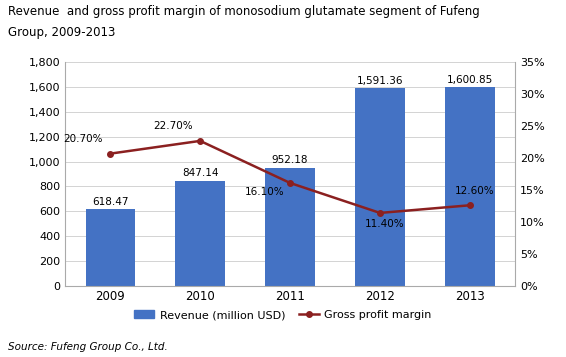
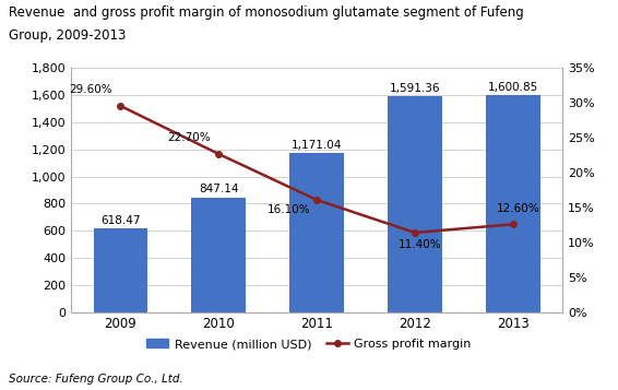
Gross profit margin/2009: 20.70% -> 29.60%
Revenue (million USD)/2011: 952.18 -> 1,171.04
